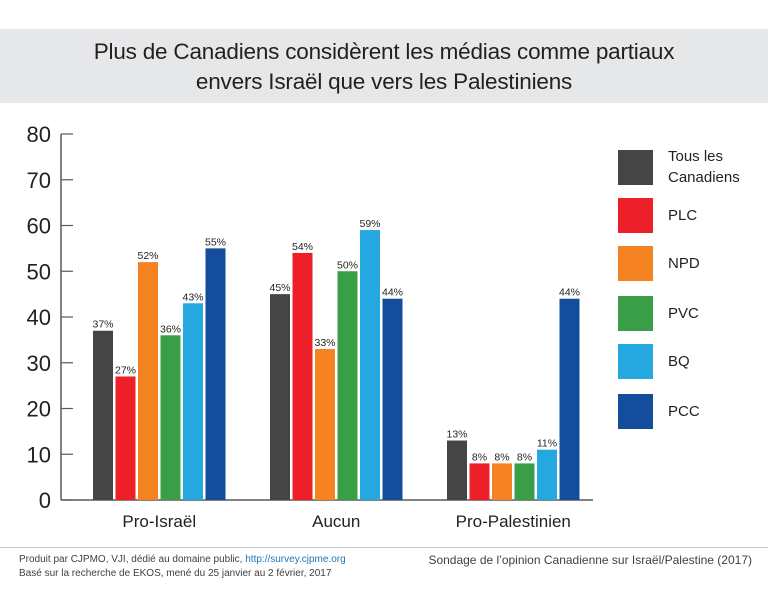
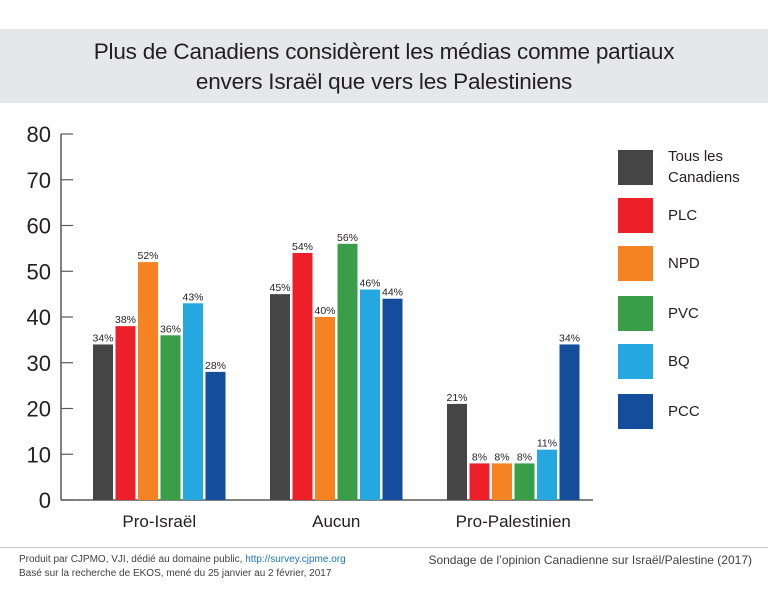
Tous les Canadiens/Pro-Israël: 37% -> 34%
PLC/Pro-Israël: 27% -> 38%
PCC/Pro-Israël: 55% -> 28%
NPD/Aucun: 33% -> 40%
PVC/Aucun: 50% -> 56%
BQ/Aucun: 59% -> 46%
Tous les Canadiens/Pro-Palestinien: 13% -> 21%
PCC/Pro-Palestinien: 44% -> 34%
